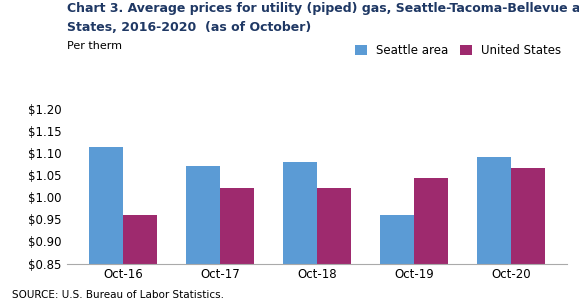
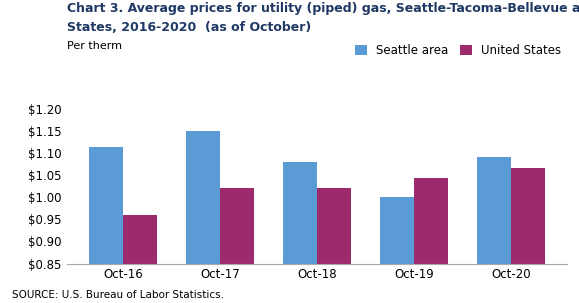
Seattle area/Oct-17: $1.070 -> $1.150
Seattle area/Oct-19: $0.960 -> $1.000
